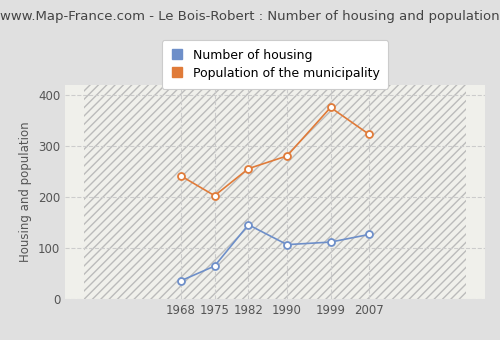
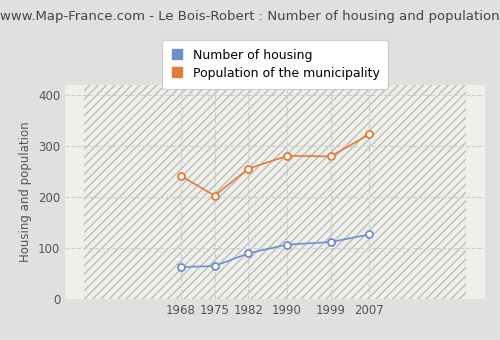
Number of housing/1968: 36 -> 63
Number of housing/1982: 146 -> 90
Population of the municipality/1999: 376 -> 280
